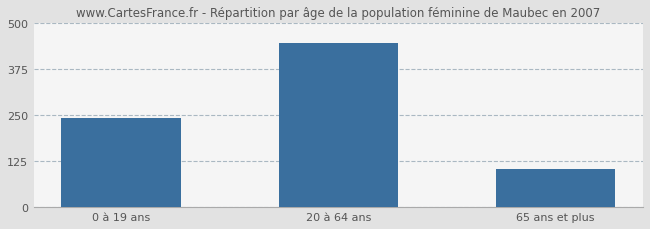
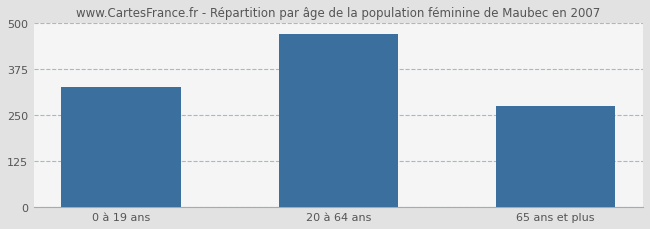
0 à 19 ans: 243 -> 325
20 à 64 ans: 445 -> 470
65 ans et plus: 103 -> 275
